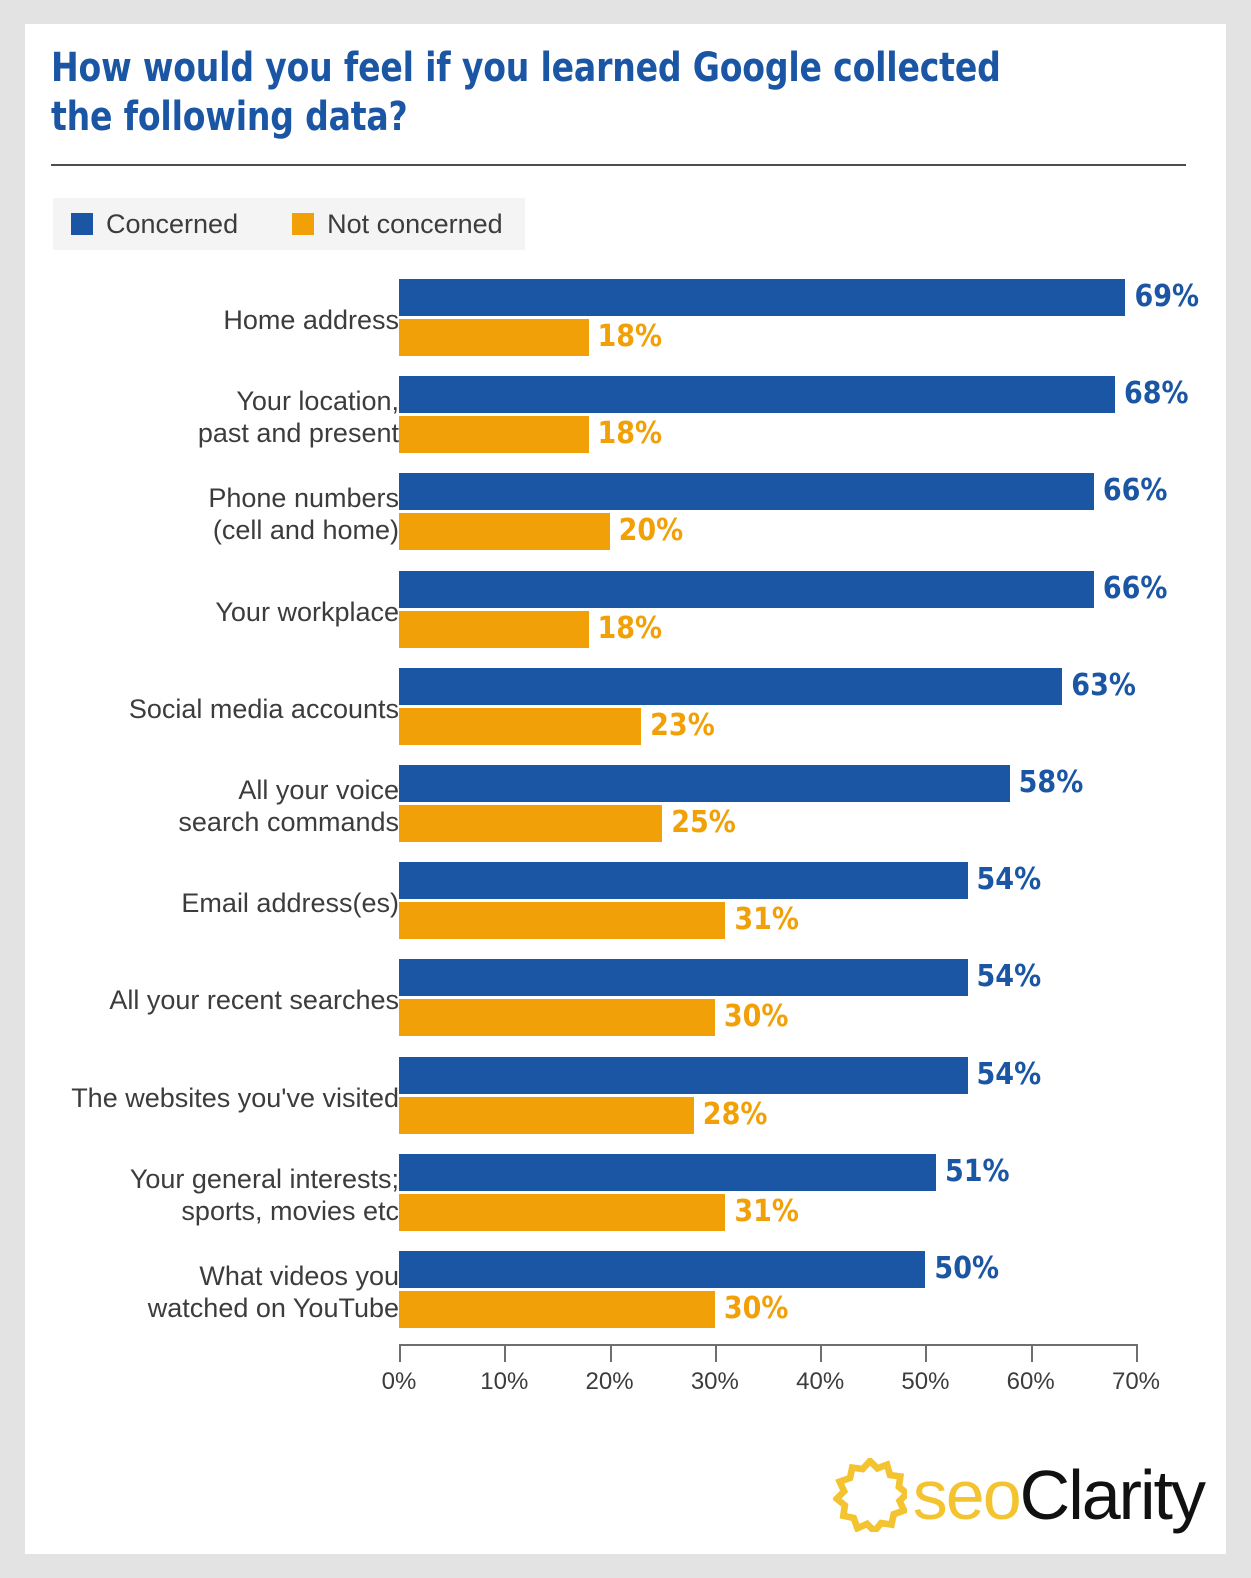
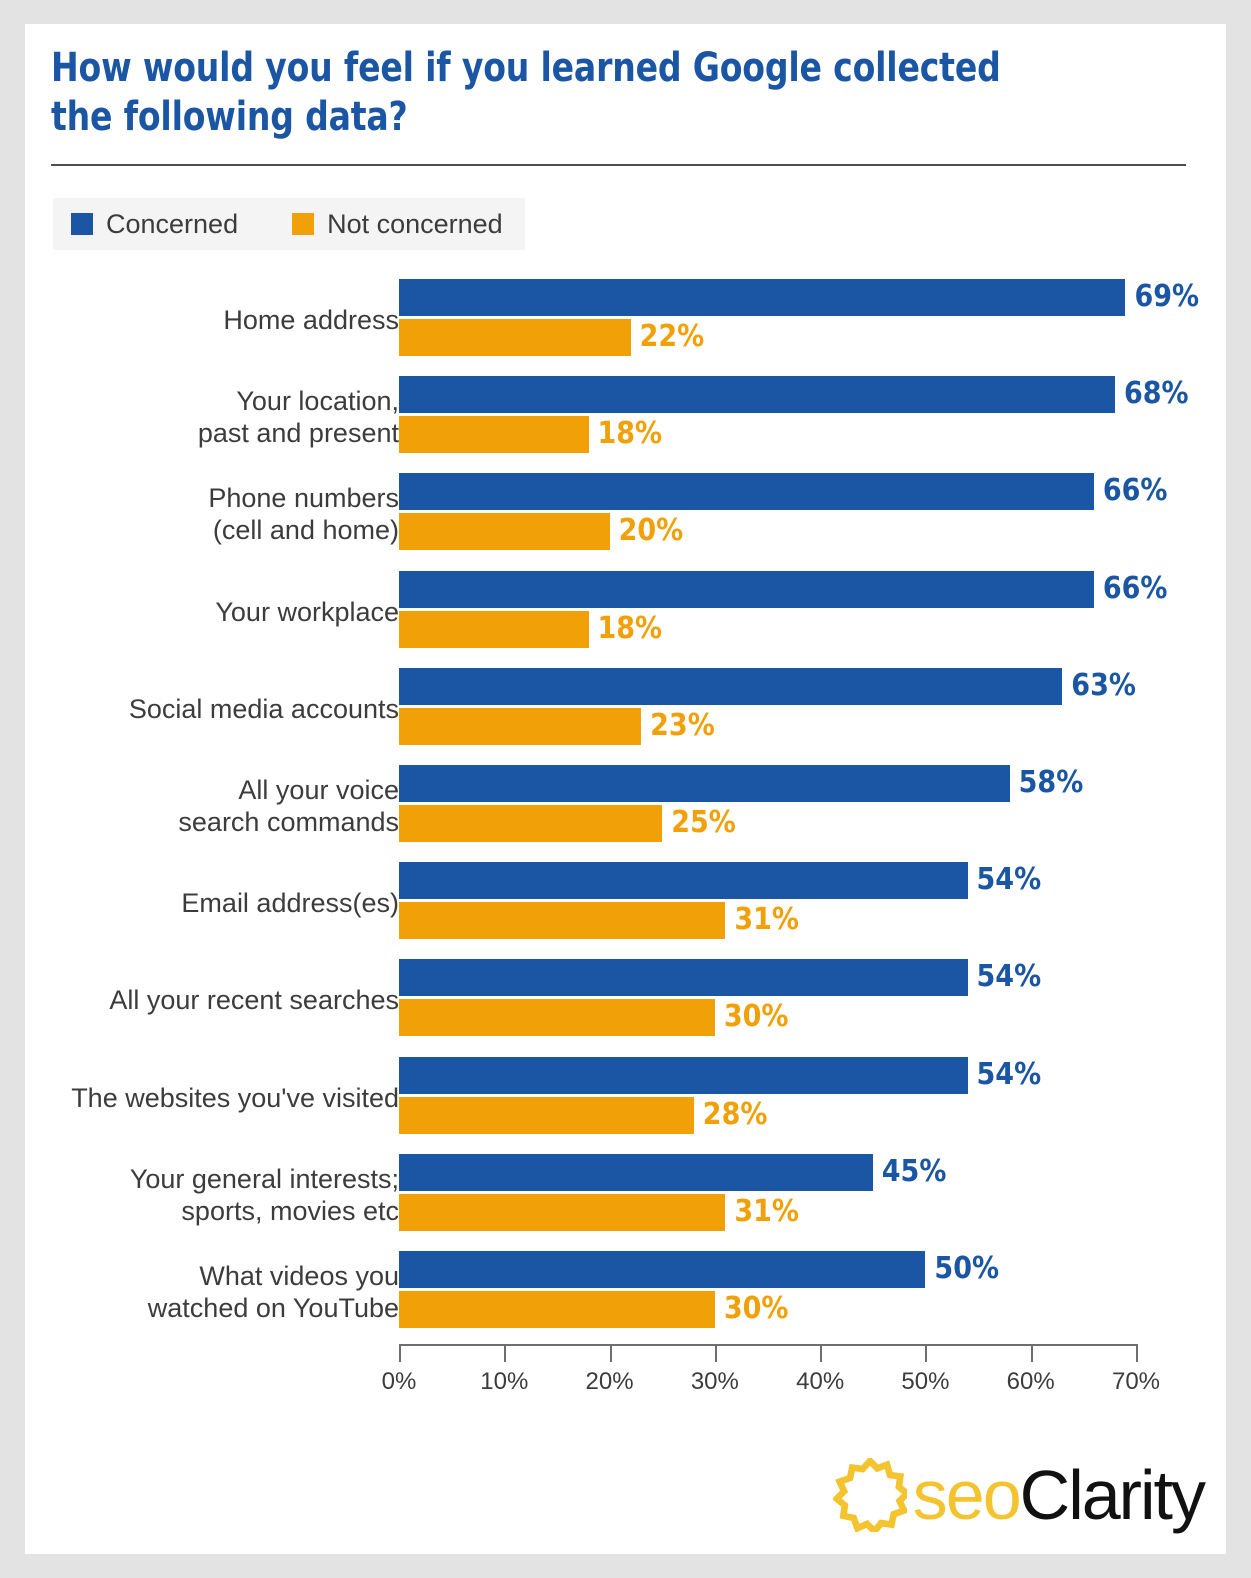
Not concerned/Home address: 18% -> 22%
Concerned/Your general interests; sports, movies etc: 51% -> 45%
